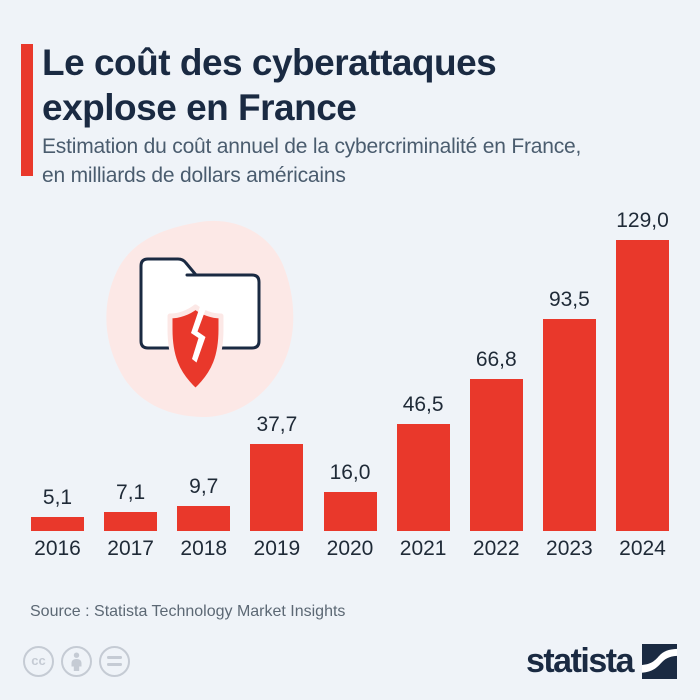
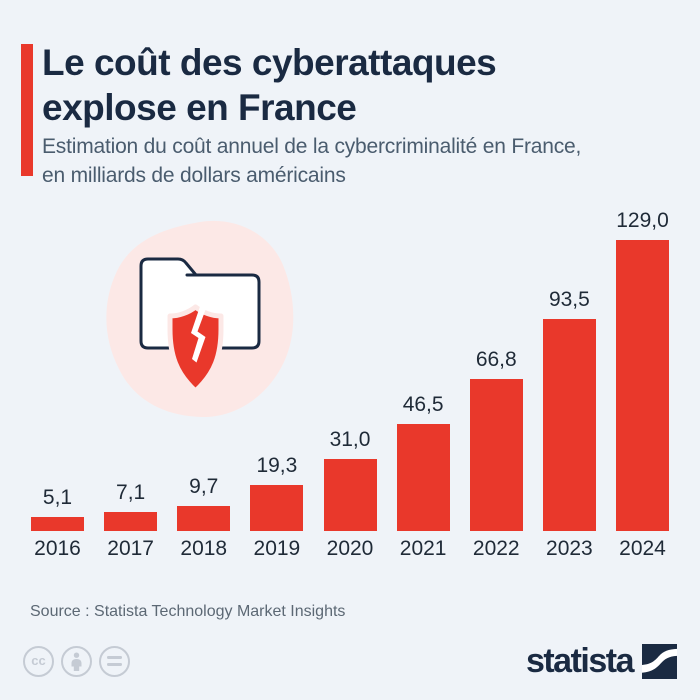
2019: 37,7 -> 19,3
2020: 16,0 -> 31,0
